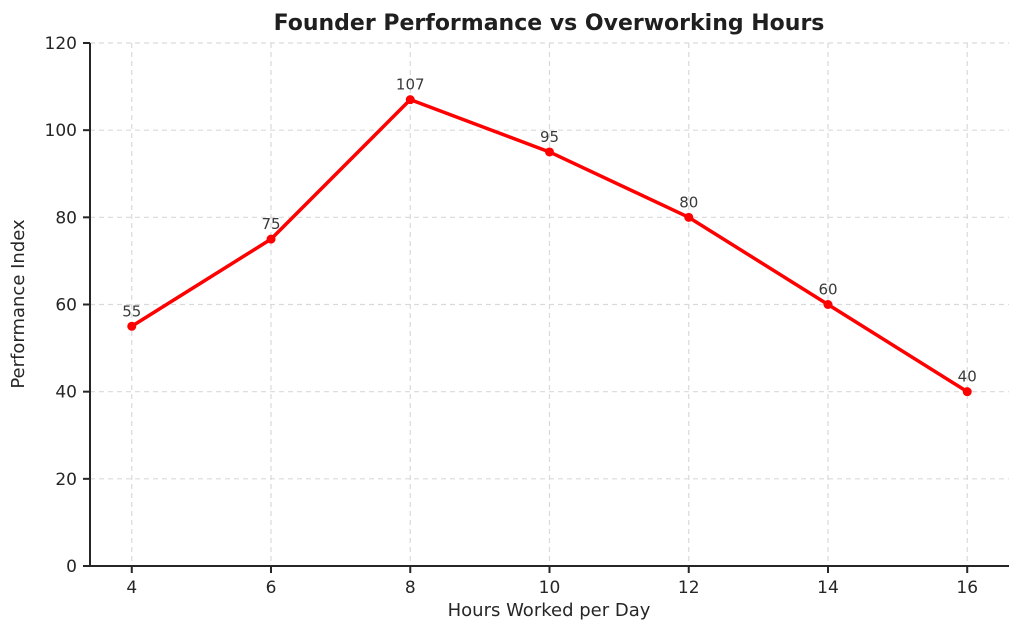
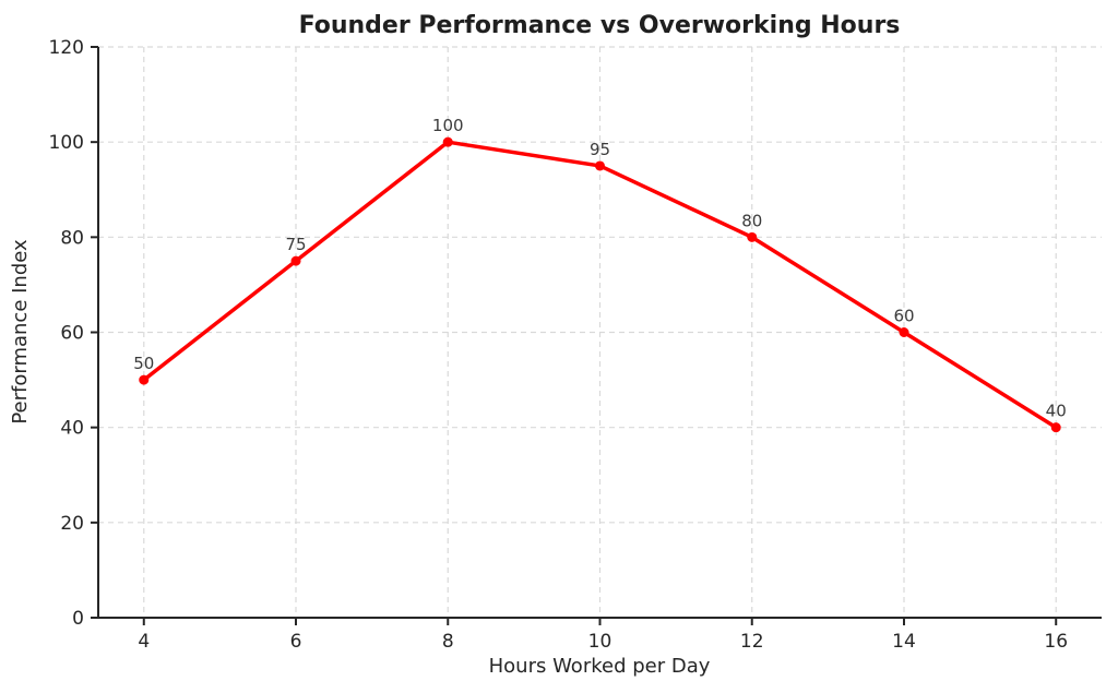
4: 55 -> 50
8: 107 -> 100
